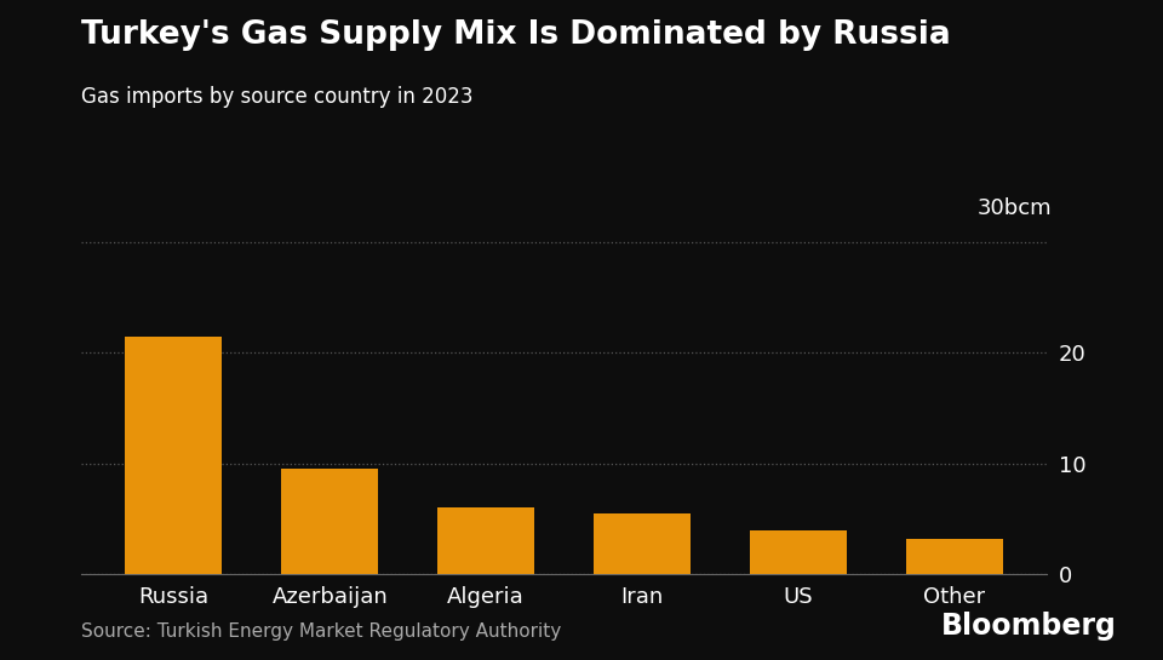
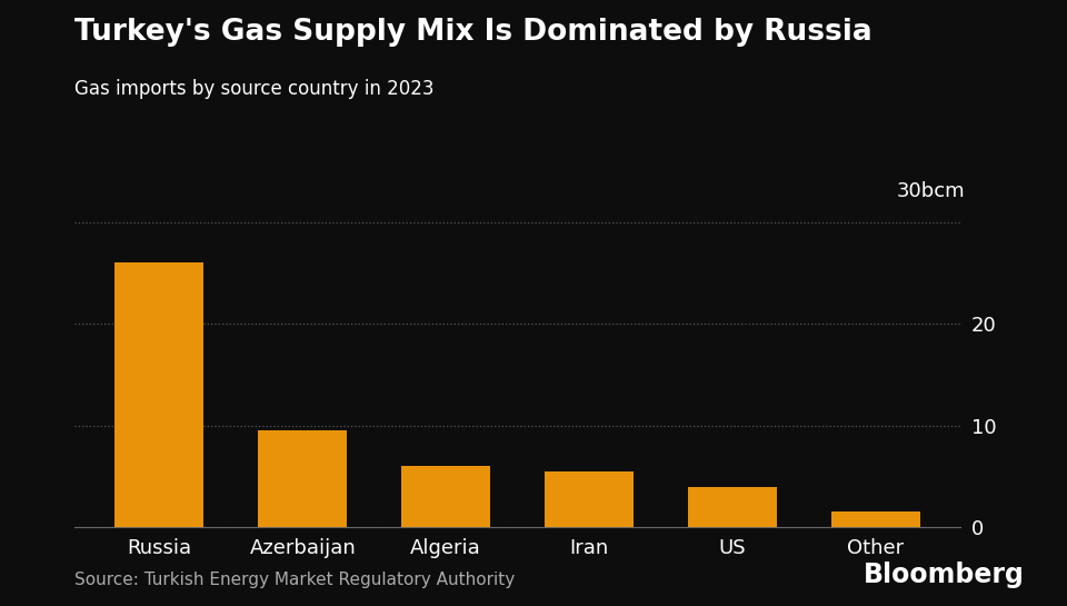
Russia: 21.5 -> 26.0
Other: 3.2 -> 1.6
